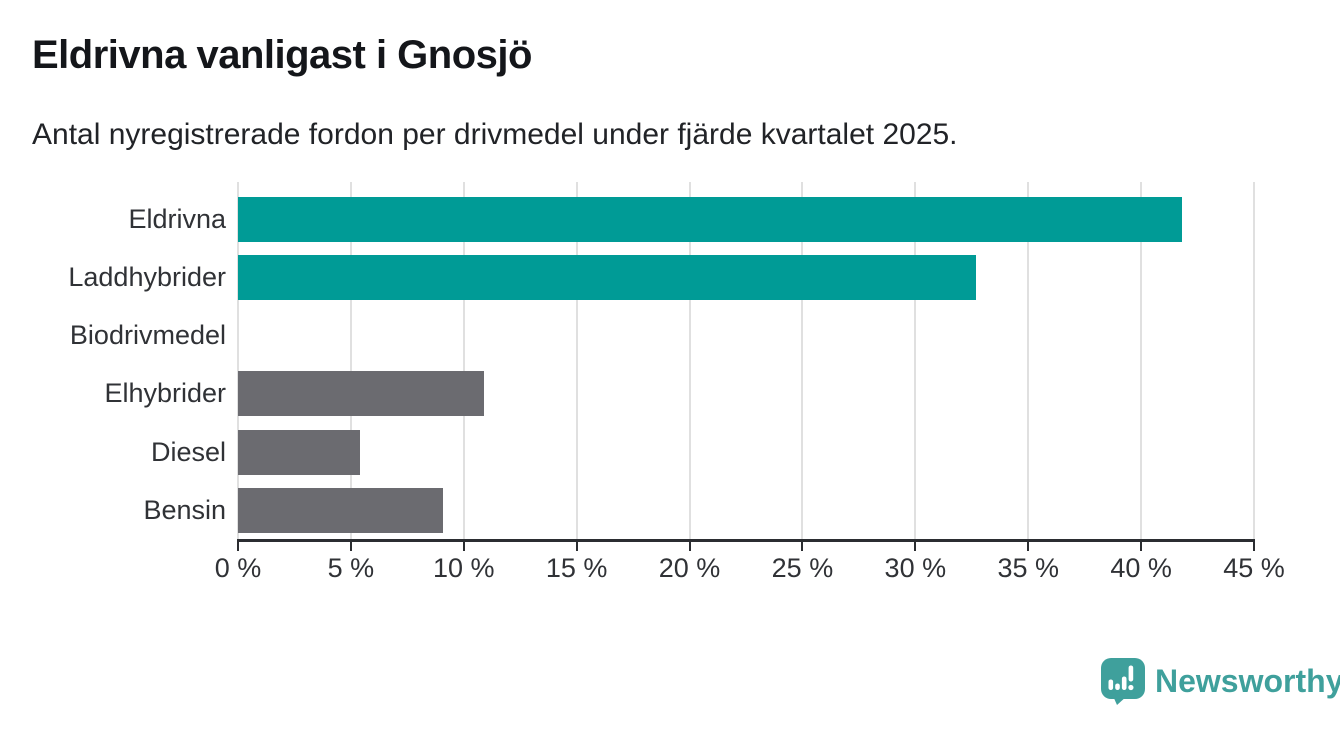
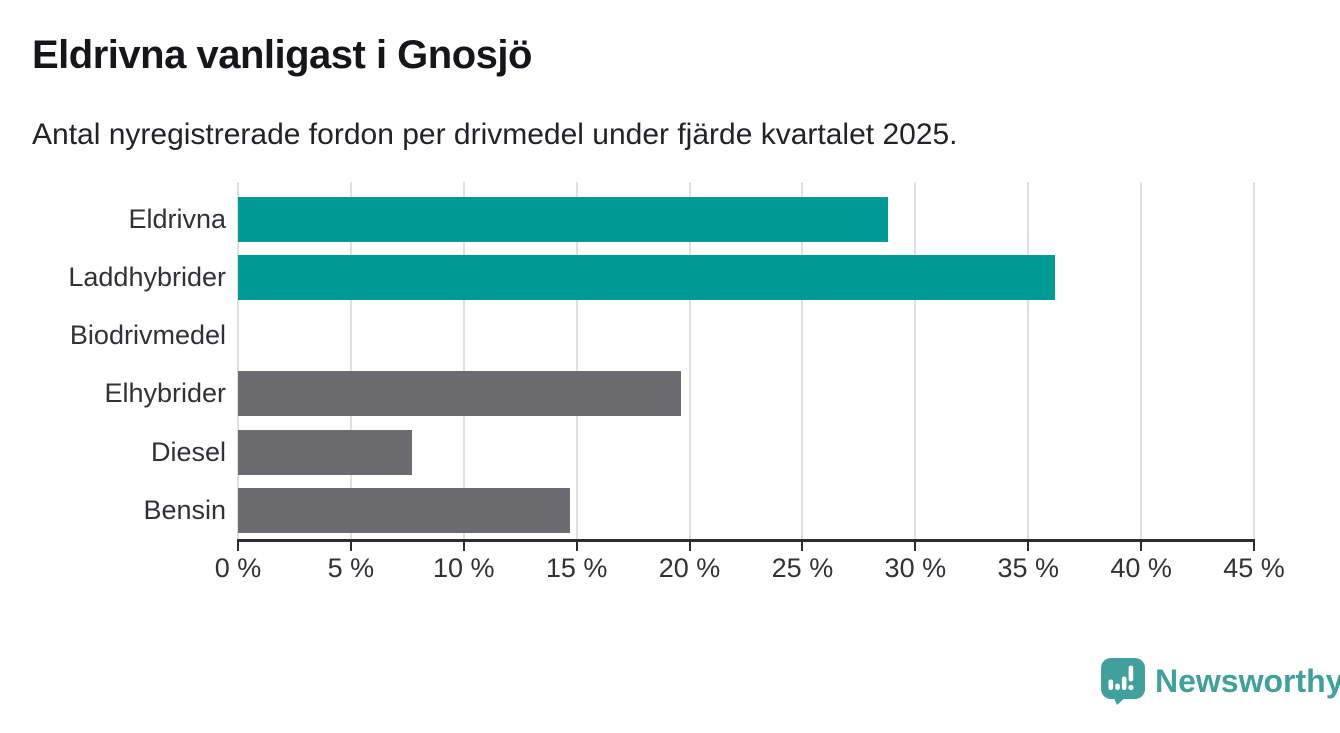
Eldrivna: 41.8% -> 28.8%
Laddhybrider: 32.7% -> 36.2%
Elhybrider: 10.9% -> 19.6%
Diesel: 5.4% -> 7.7%
Bensin: 9.1% -> 14.7%
